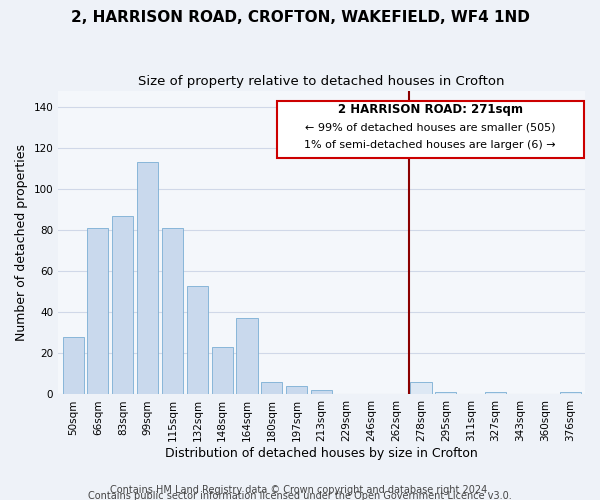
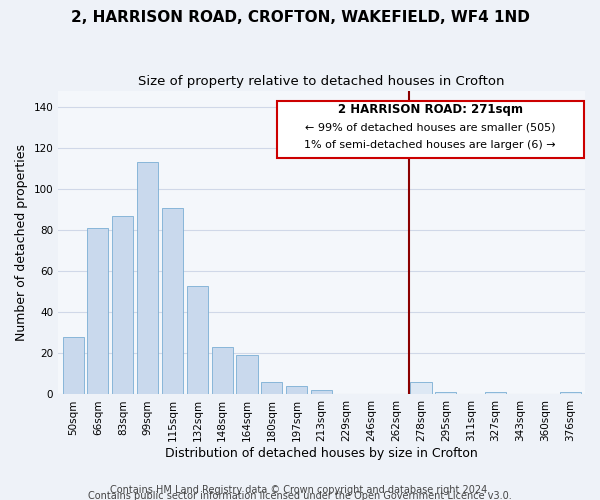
115sqm: 81 -> 91
164sqm: 37 -> 19
